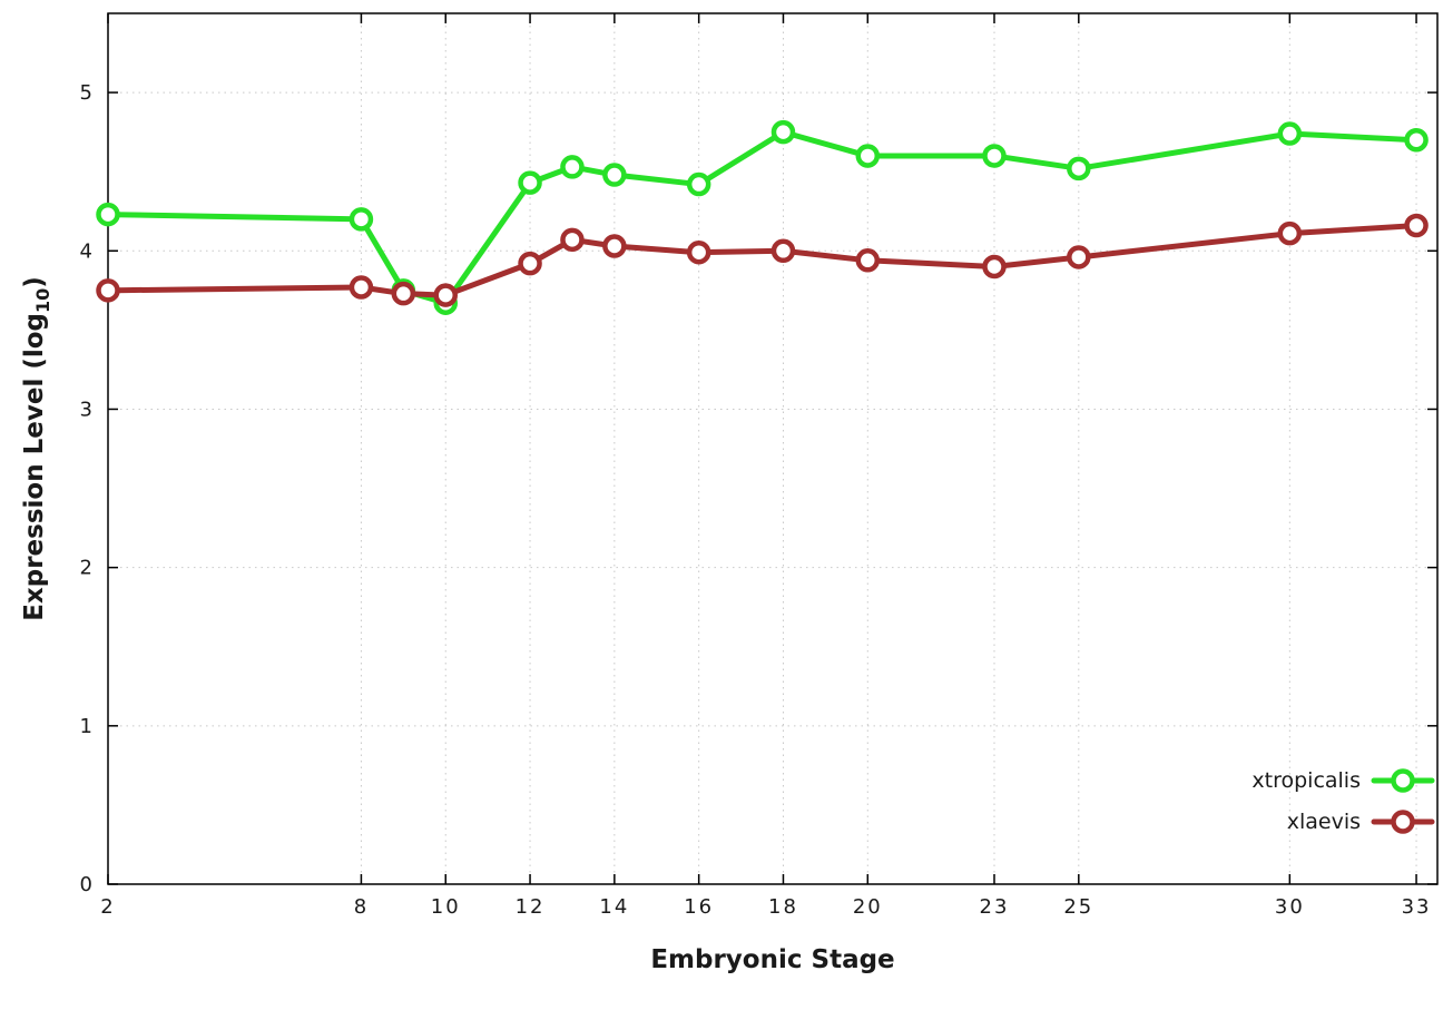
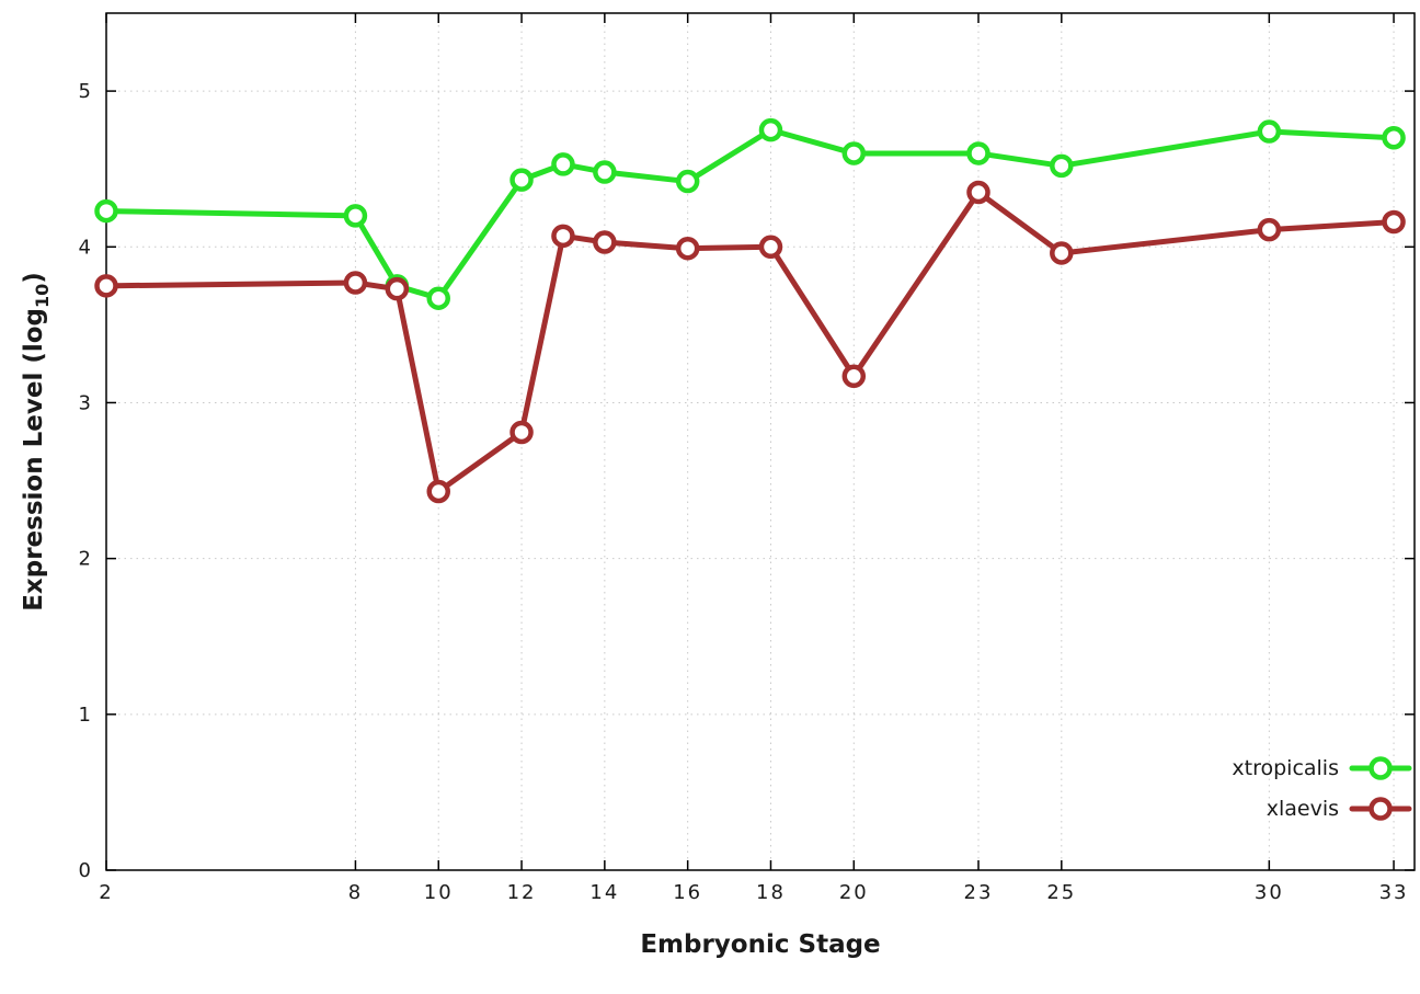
xlaevis/10: 3.72 -> 2.43
xlaevis/12: 3.92 -> 2.81
xlaevis/20: 3.94 -> 3.17
xlaevis/23: 3.90 -> 4.35
